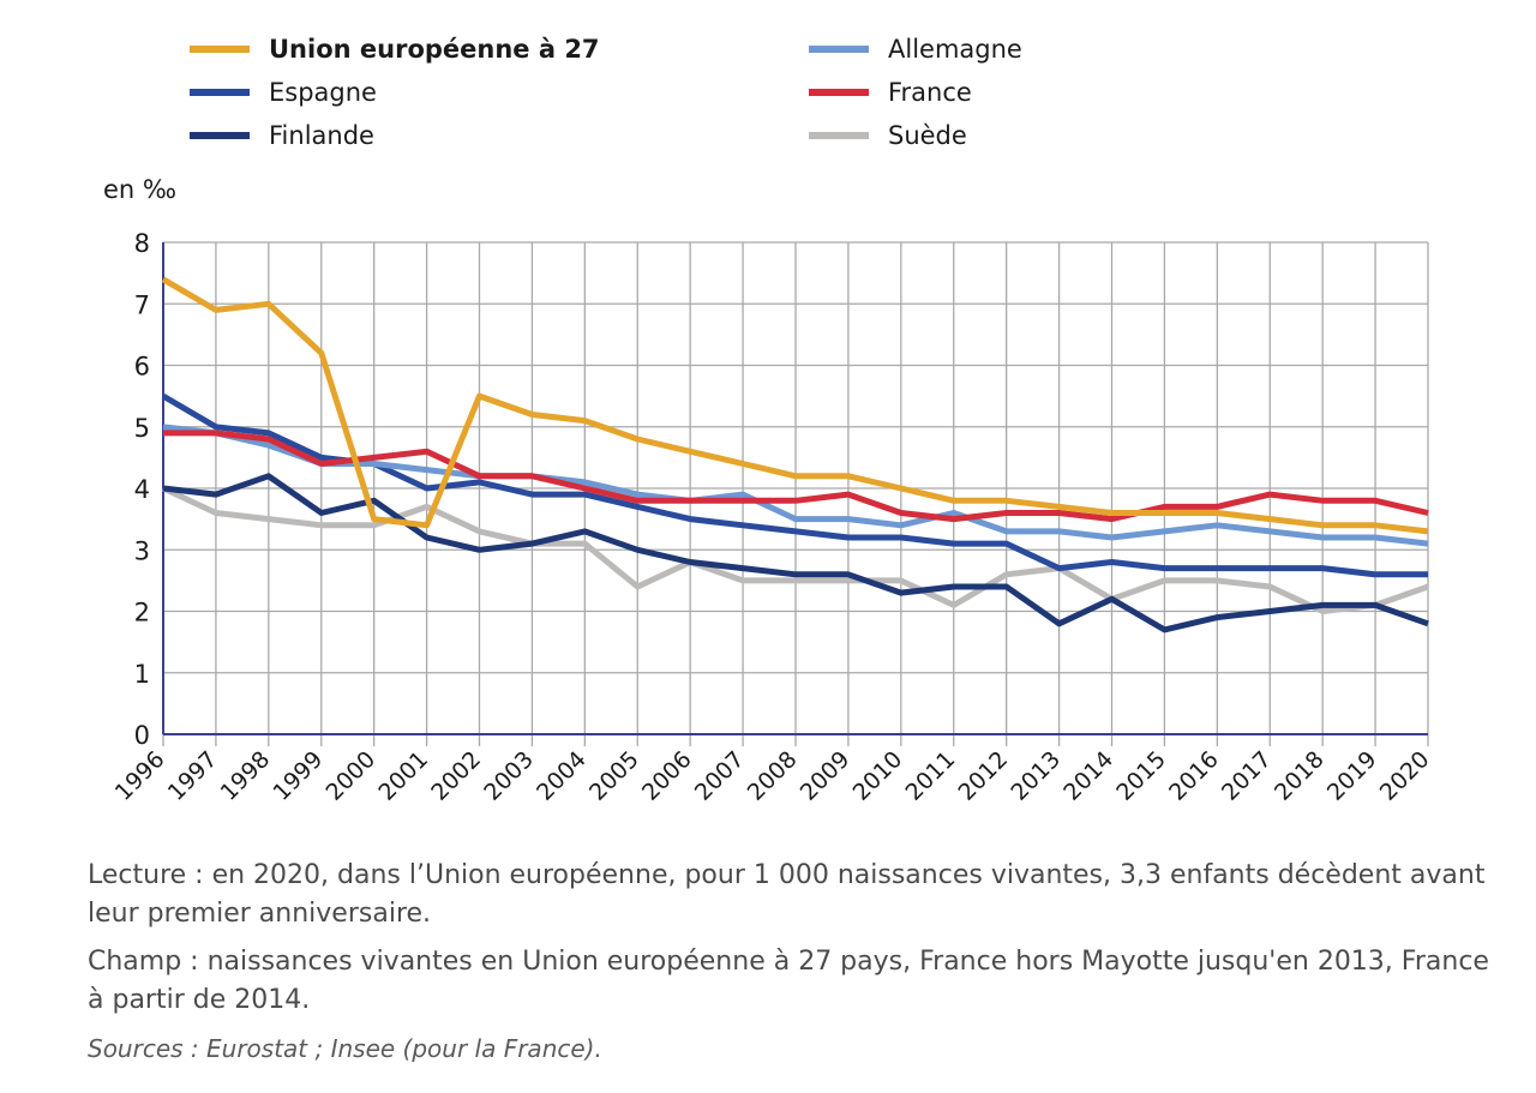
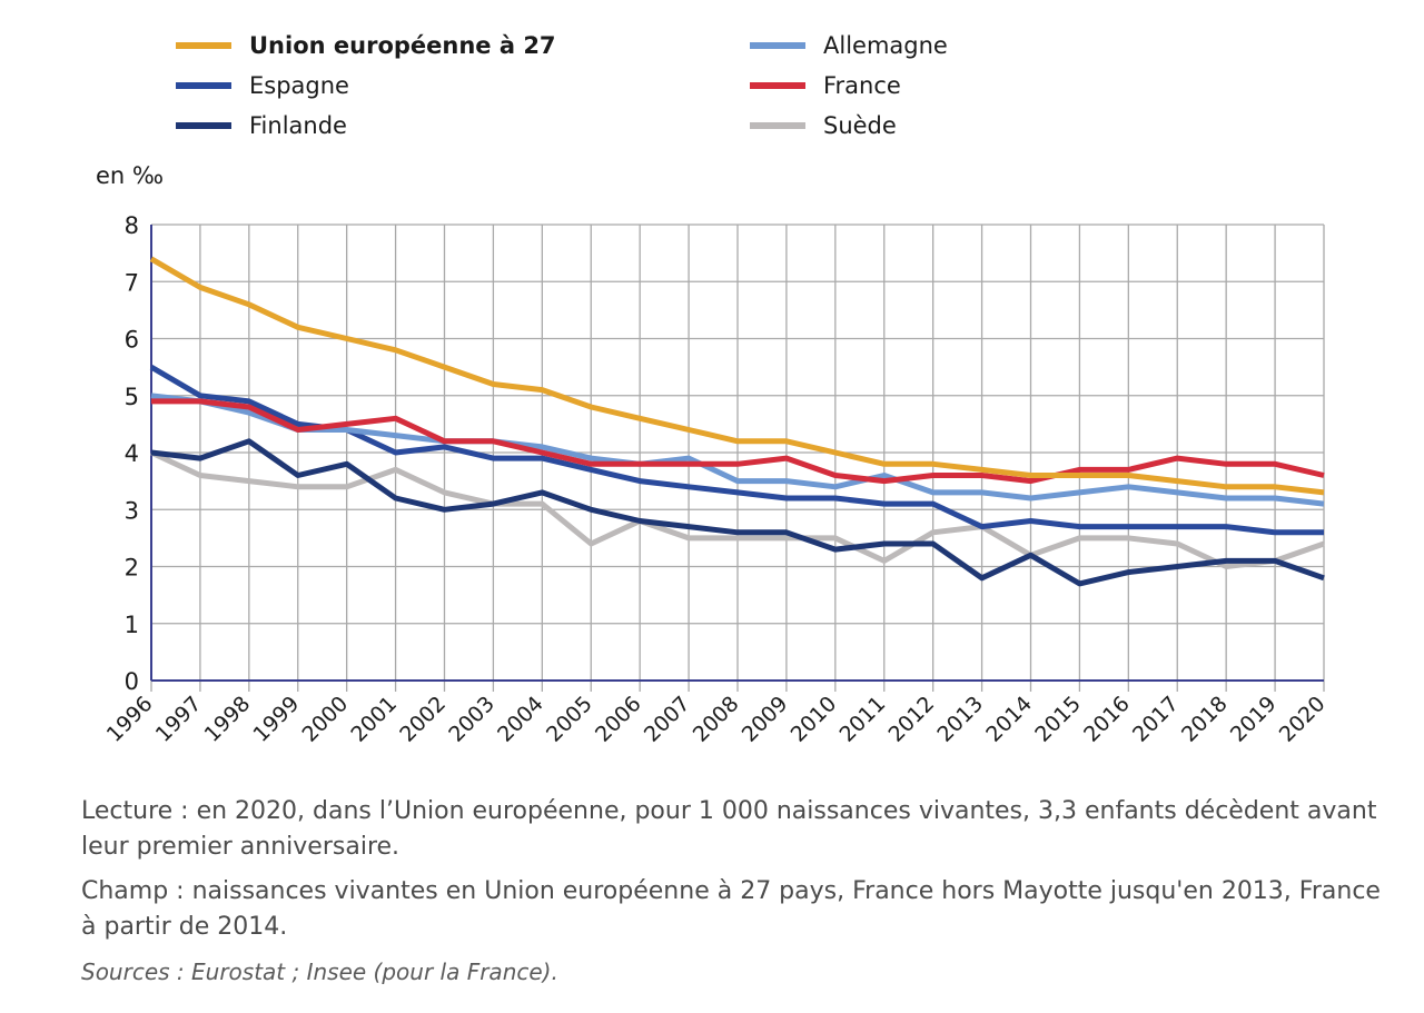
Union européenne à 27/1998: 7.0 -> 6.6
Union européenne à 27/2000: 3.5 -> 6.0
Union européenne à 27/2001: 3.4 -> 5.8
